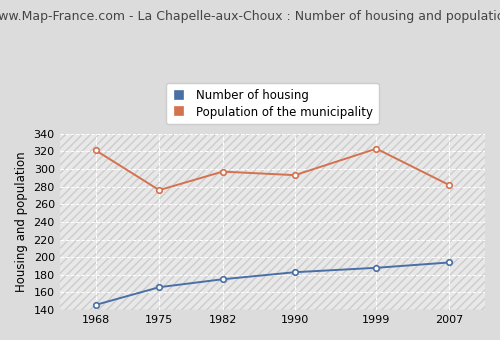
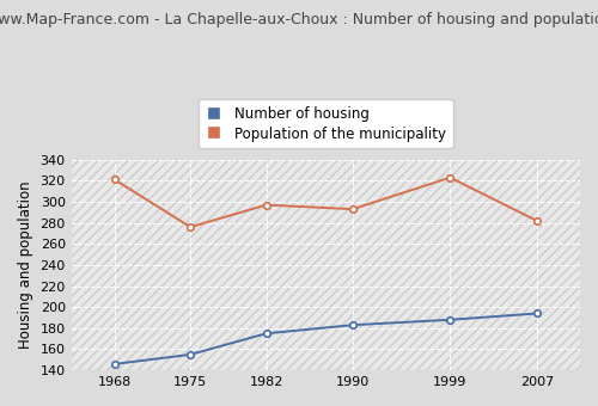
Number of housing/1975: 166 -> 155
